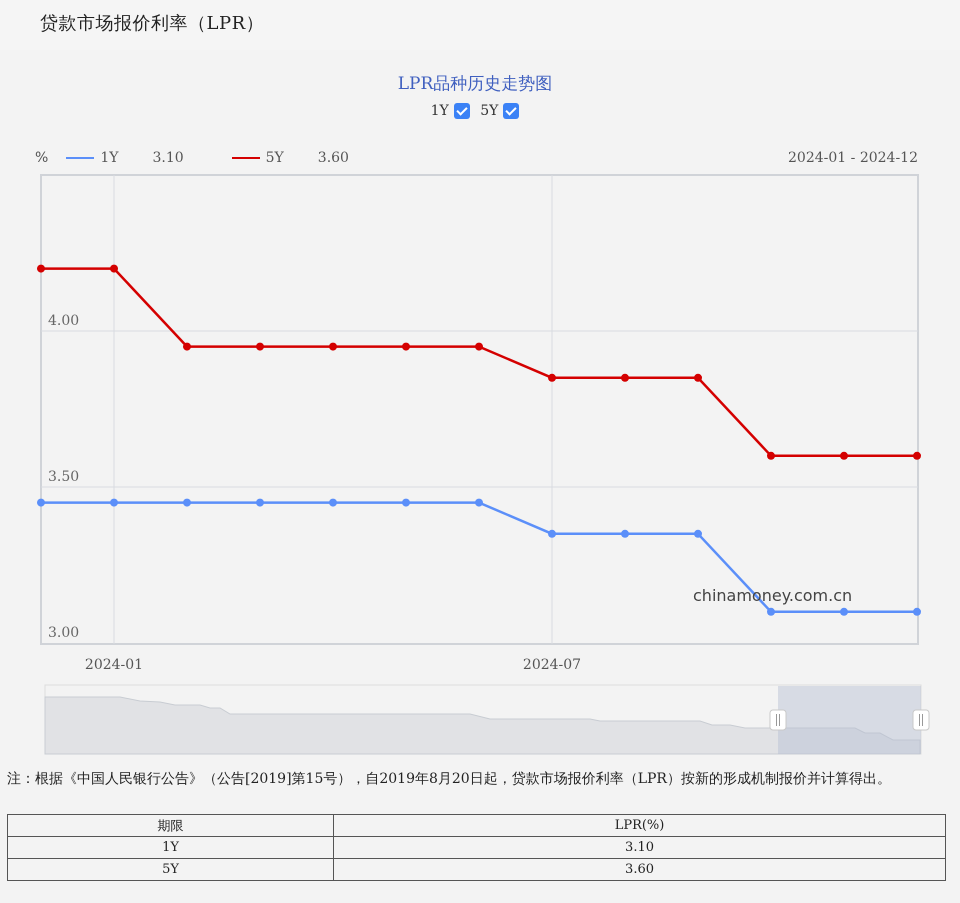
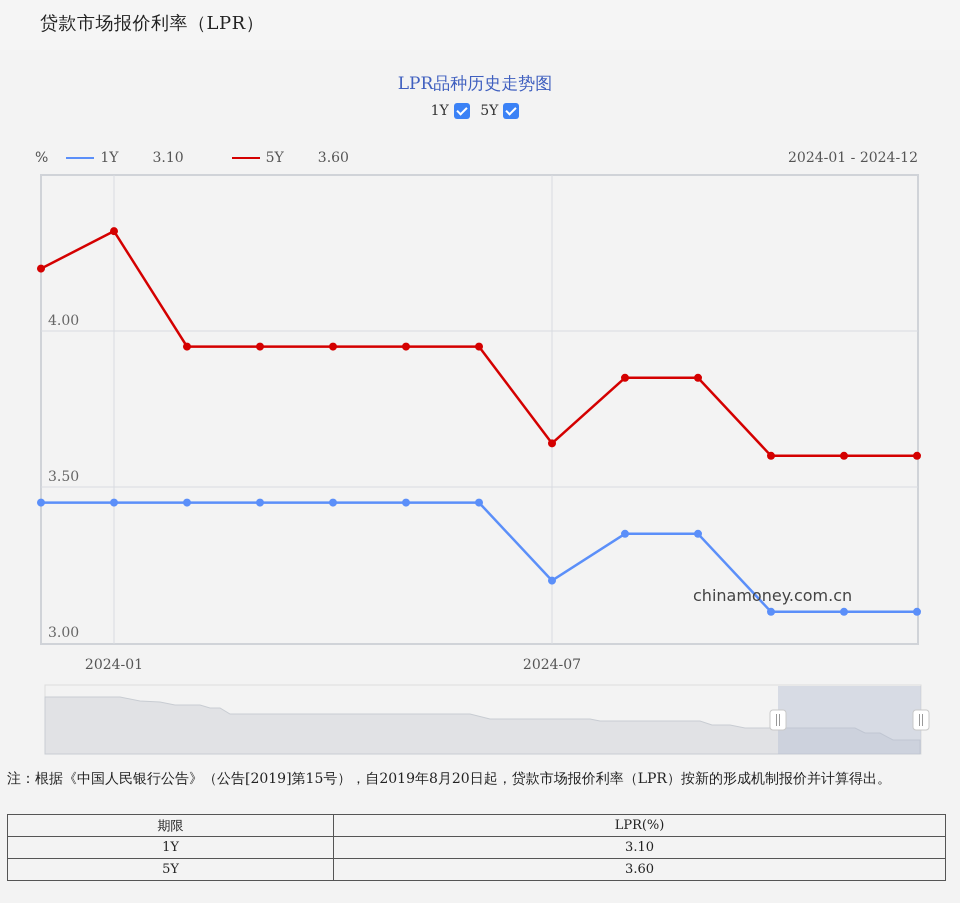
5Y/2024-01: 4.20 -> 4.32
1Y/2024-07: 3.35 -> 3.20
5Y/2024-07: 3.85 -> 3.64
